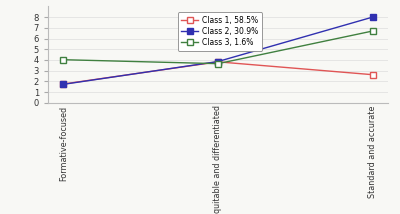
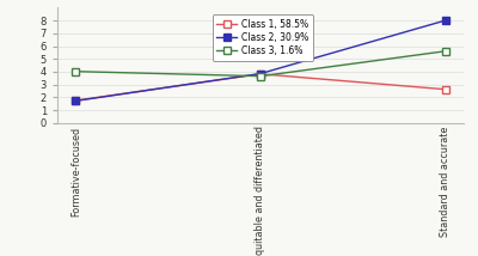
Class 3, 1.6%/Standard and accurate: 6.7 -> 5.6
